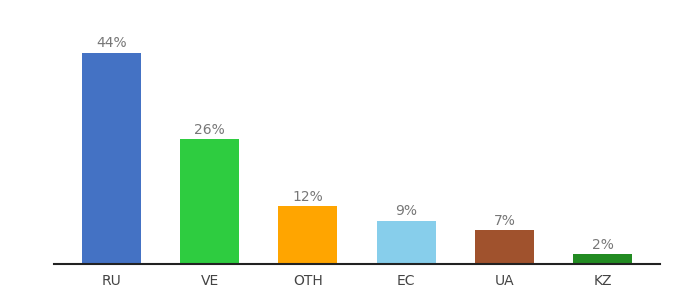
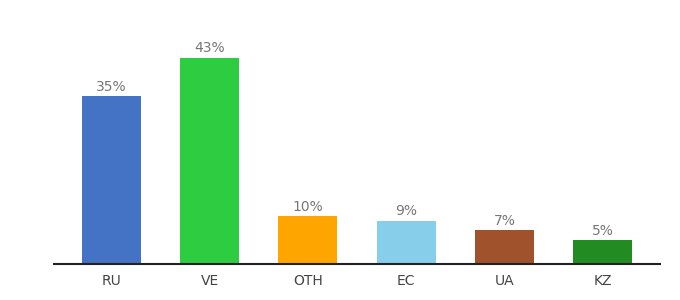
RU: 44% -> 35%
VE: 26% -> 43%
OTH: 12% -> 10%
KZ: 2% -> 5%
